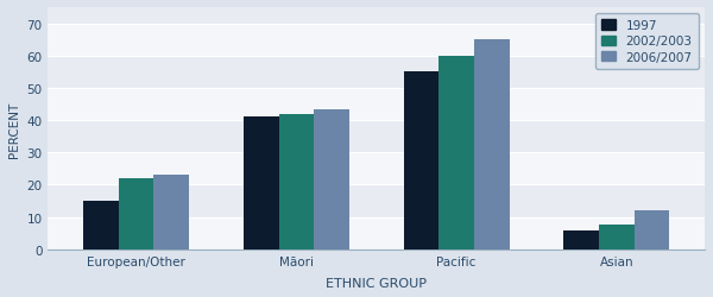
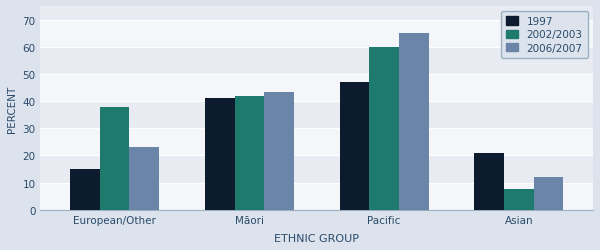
2002/2003/European/Other: 22.0 -> 38.0
1997/Pacific: 55 -> 47
1997/Asian: 6 -> 21
